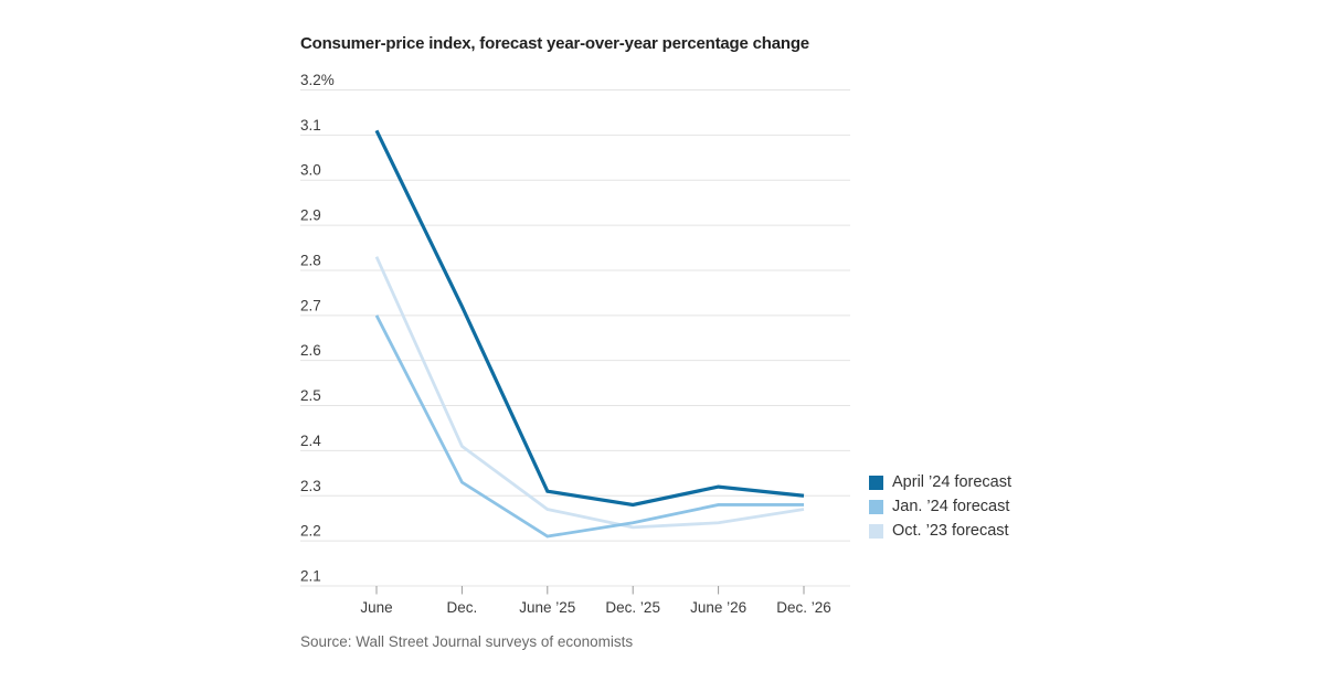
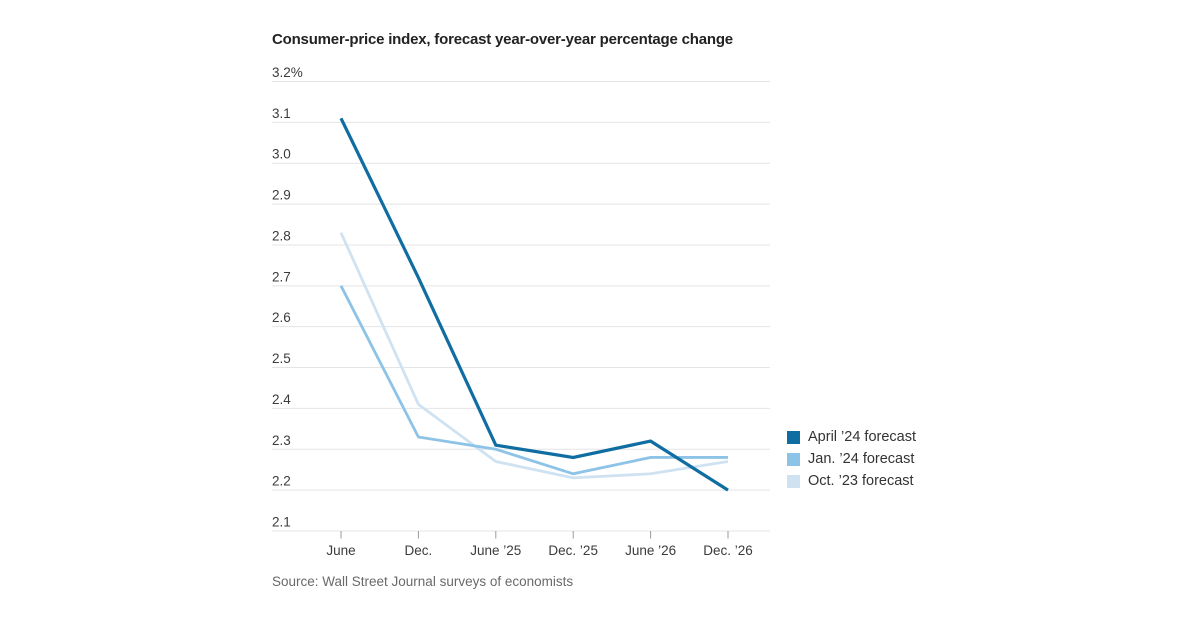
Jan. ’24 forecast/June ’25: 2.21% -> 2.30%
April ’24 forecast/Dec. ’26: 2.30% -> 2.20%
